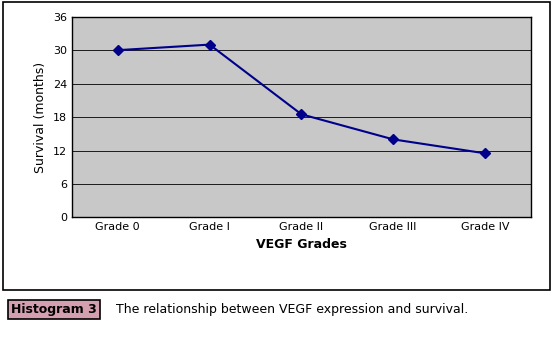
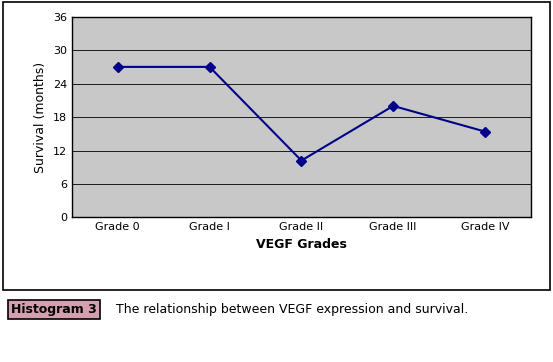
Grade 0: 30.0 -> 27.0
Grade I: 31.0 -> 27.0
Grade II: 18.5 -> 10.2
Grade III: 14.0 -> 20.0
Grade IV: 11.5 -> 15.4
